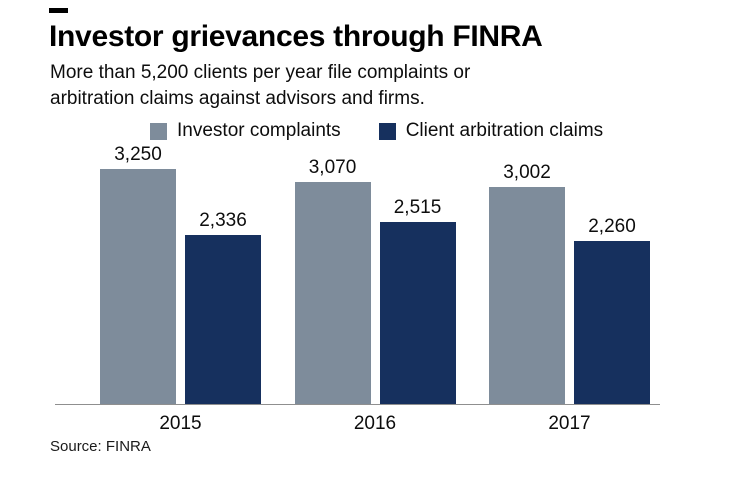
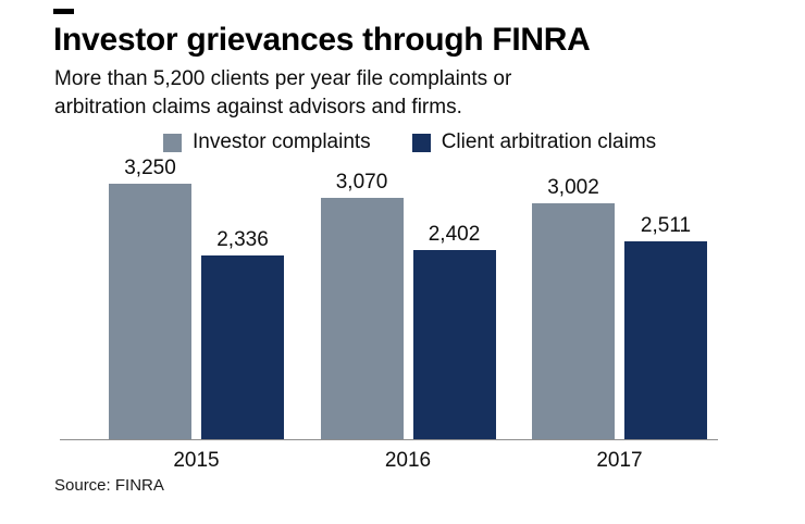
Client arbitration claims/2016: 2,515 -> 2,402
Client arbitration claims/2017: 2,260 -> 2,511
